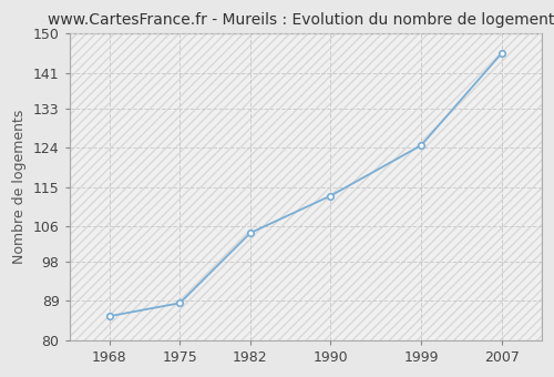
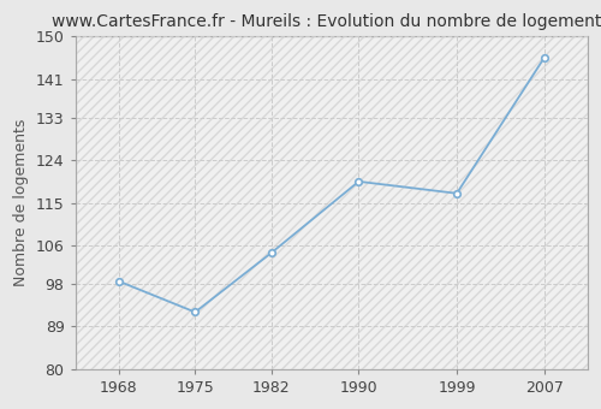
1968: 85.5 -> 98.5
1975: 88.5 -> 92.0
1990: 113.0 -> 119.5
1999: 124.5 -> 117.0
